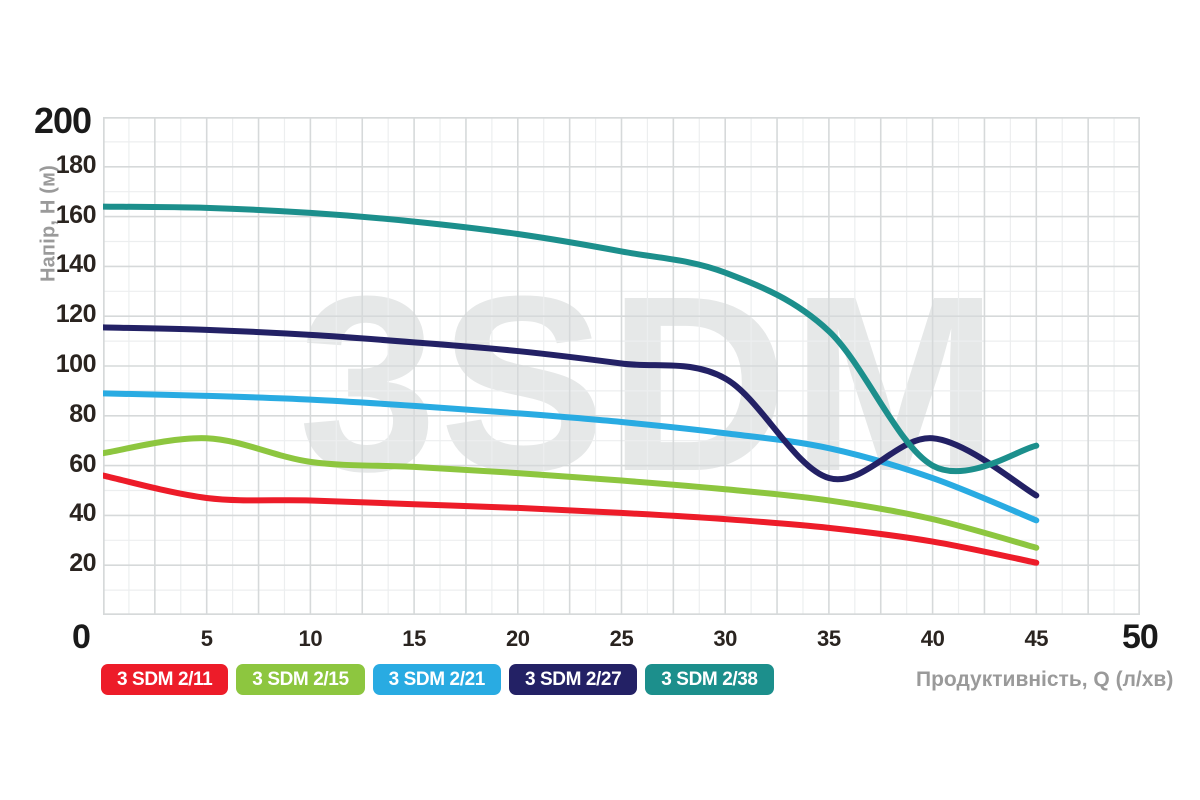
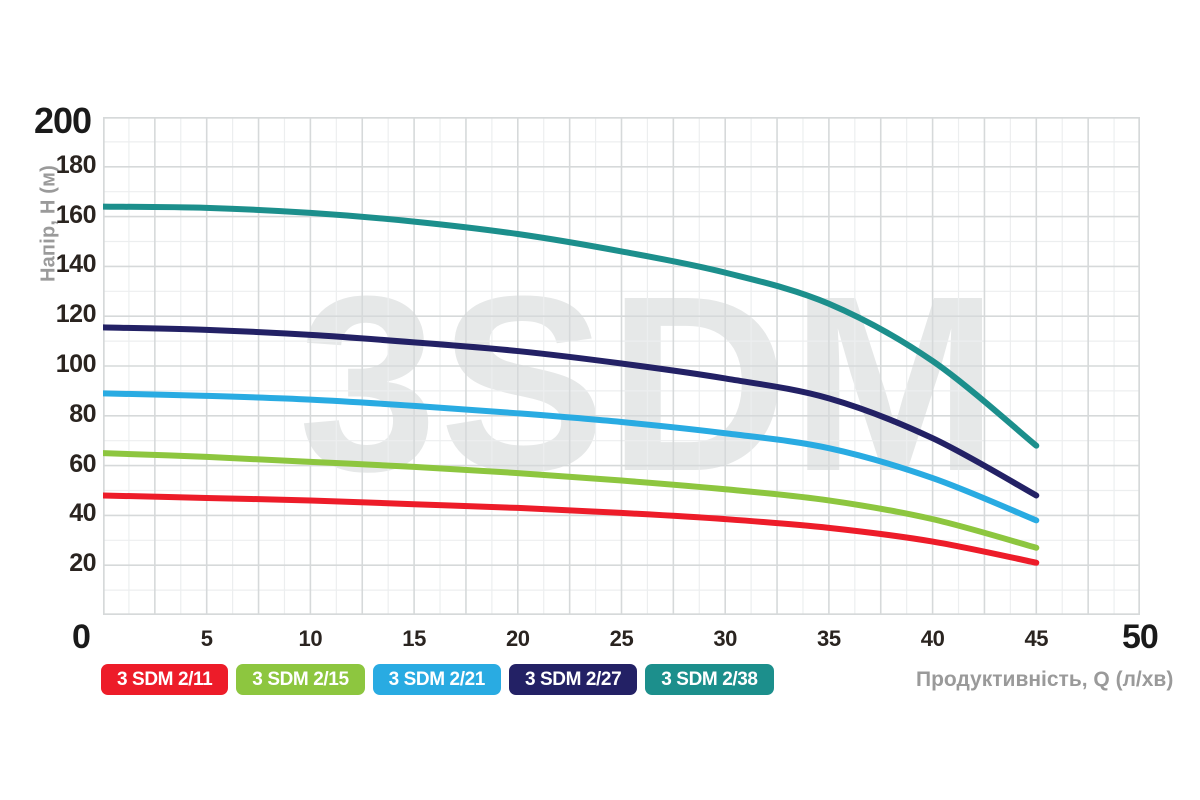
3 SDM 2/11/0: 56 -> 48
3 SDM 2/15/5: 71 -> 64
3 SDM 2/27/35: 55 -> 87
3 SDM 2/38/35: 114 -> 125
3 SDM 2/38/40: 60 -> 102
